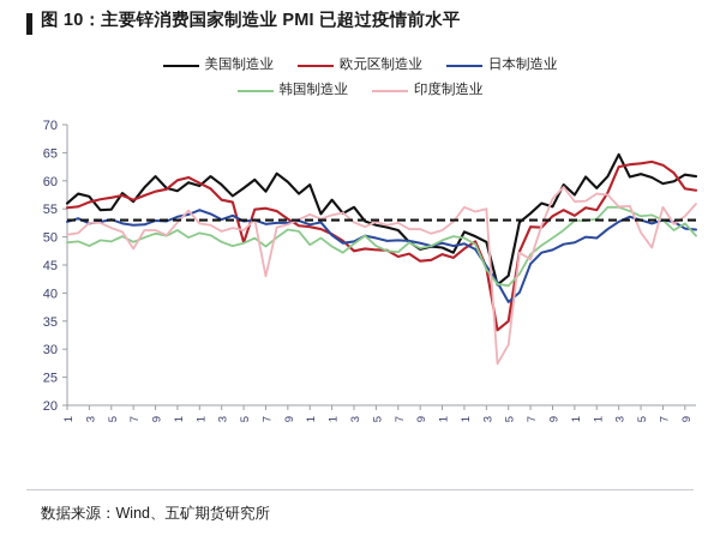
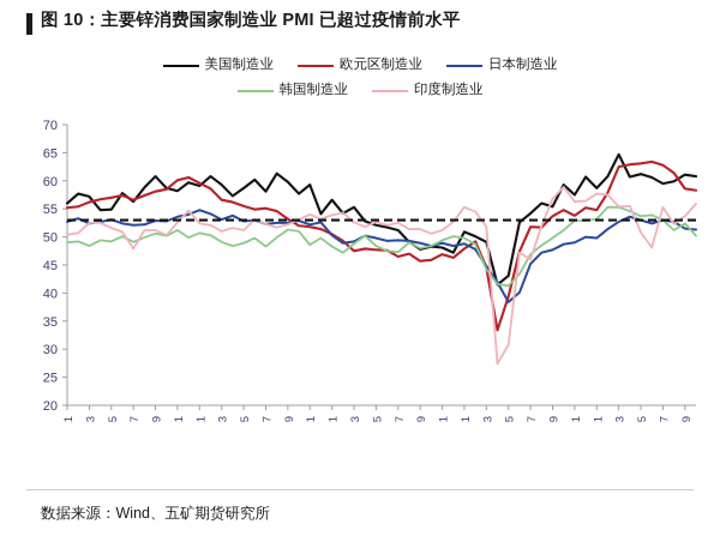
欧元区制造业/2018-05: 49 -> 56
印度制造业/2018-07: 43 -> 52
印度制造业/2020-03: 55 -> 52
欧元区制造业/2020-05: 35 -> 39
